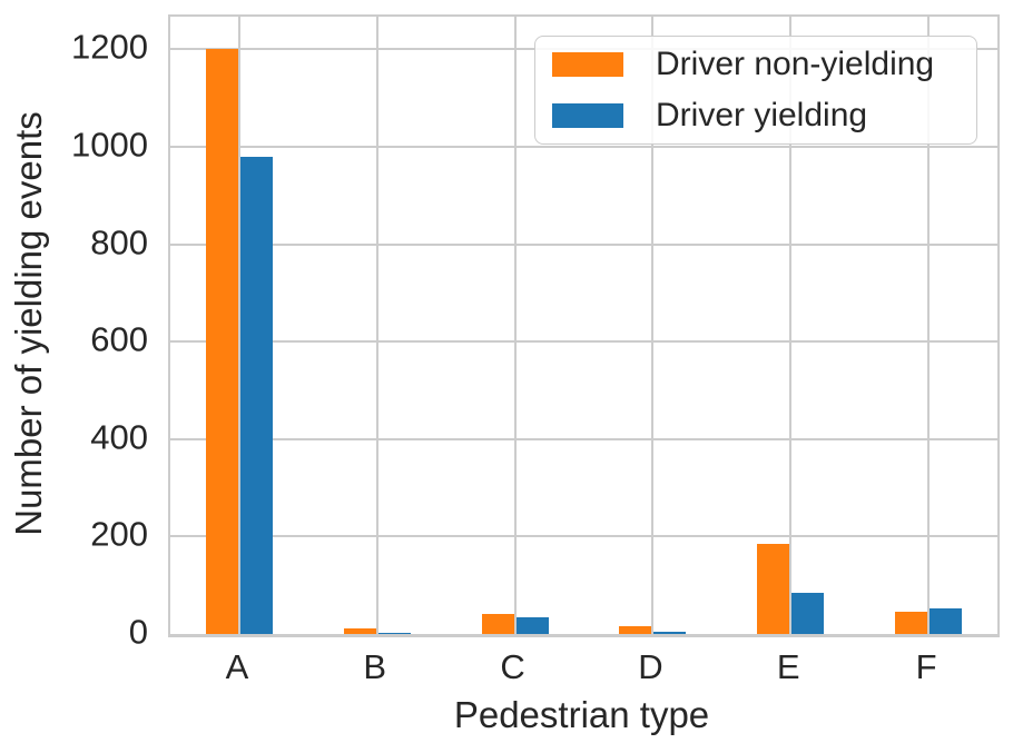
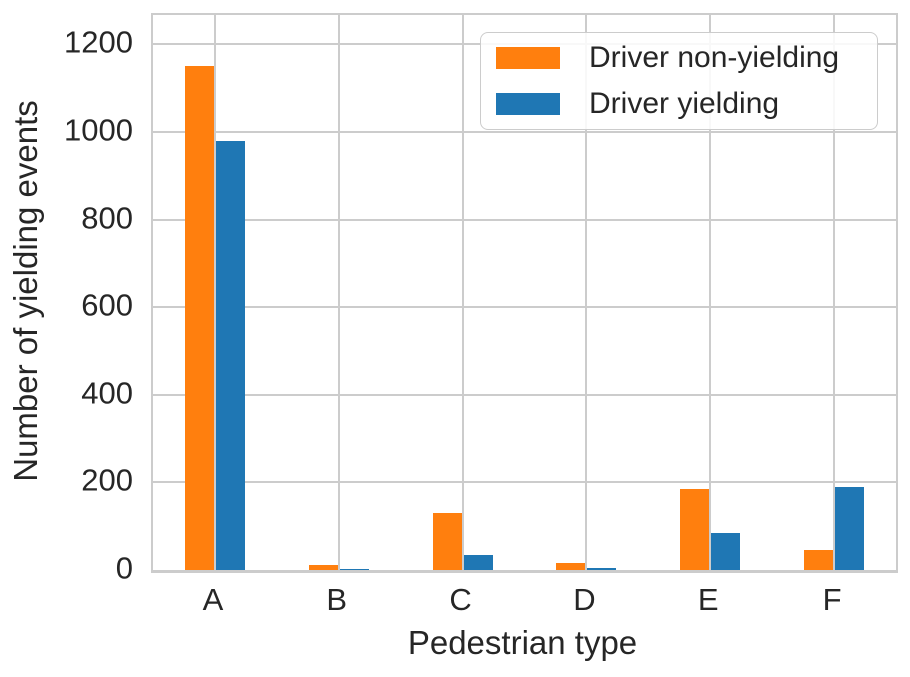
Driver non-yielding/A: 1200 -> 1150
Driver non-yielding/C: 40 -> 130
Driver yielding/F: 50 -> 190
